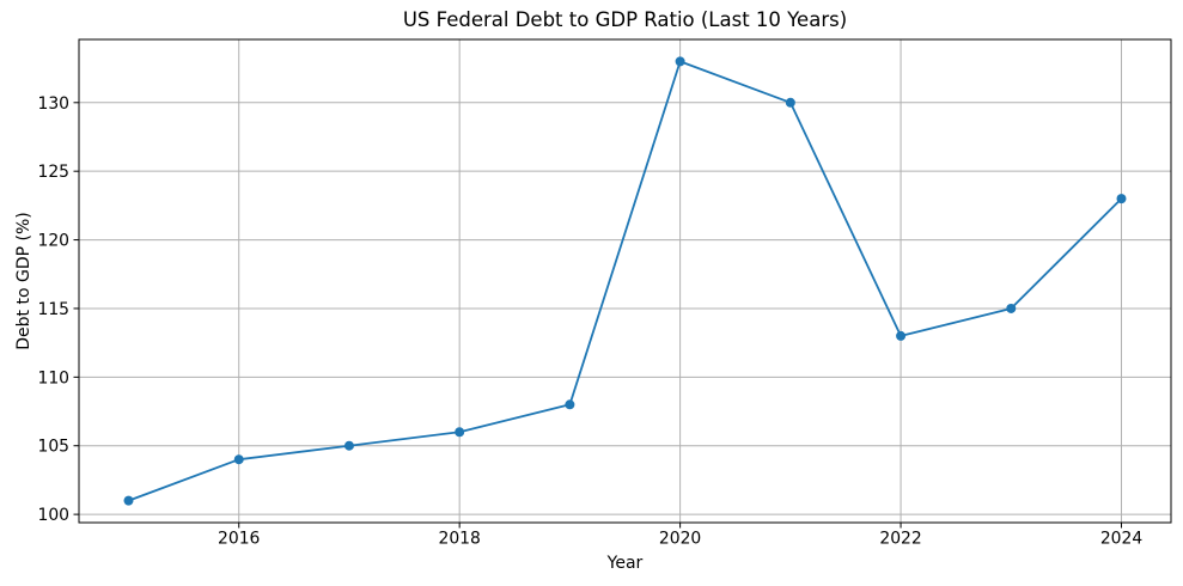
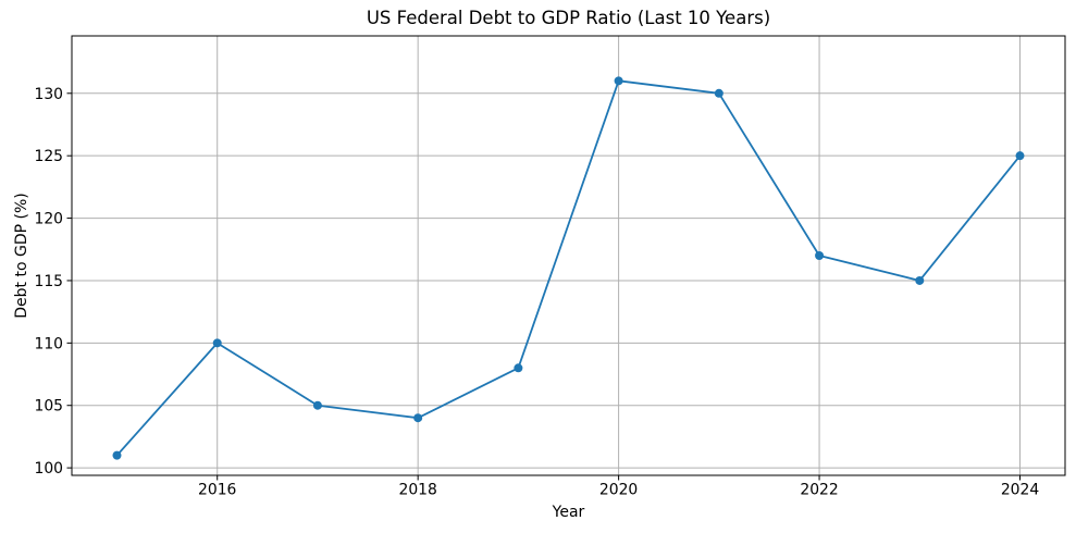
2016: 104 -> 110
2018: 106 -> 104
2020: 133 -> 131
2022: 113 -> 117
2024: 123 -> 125
